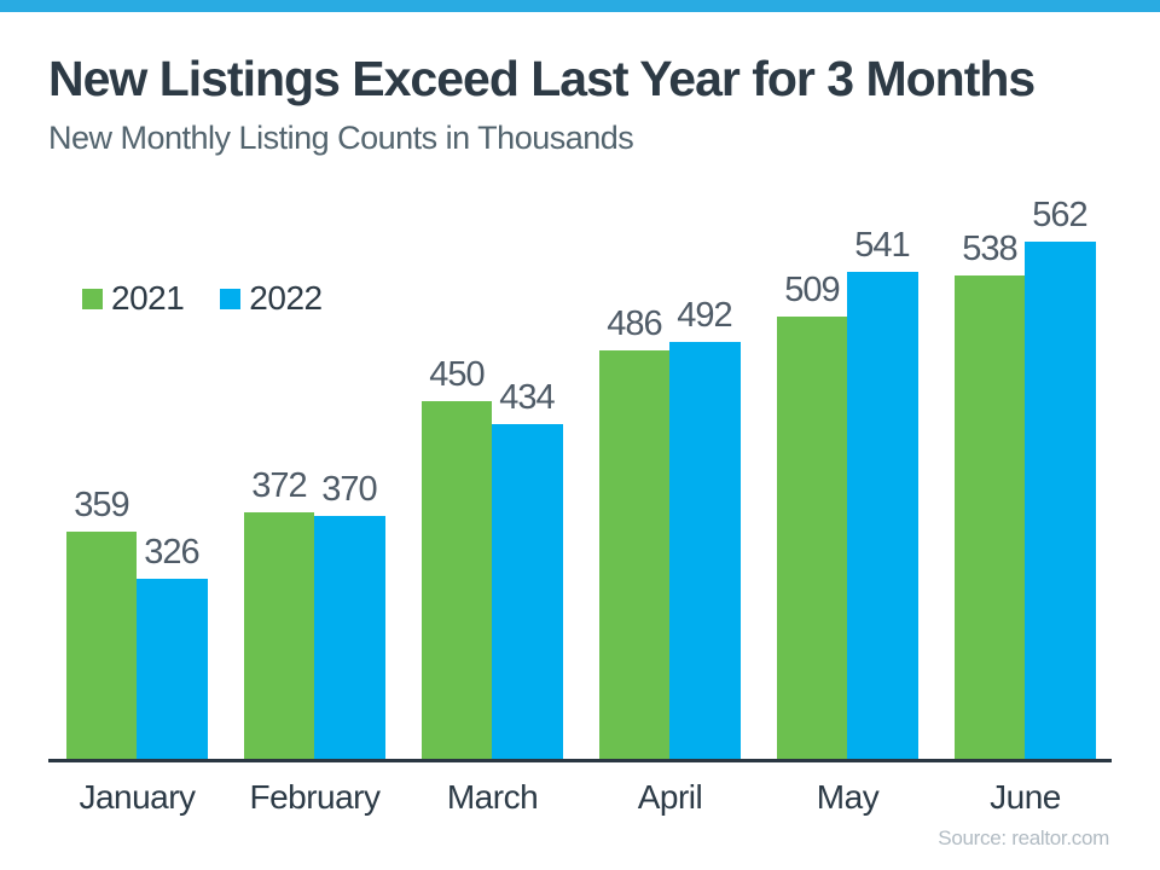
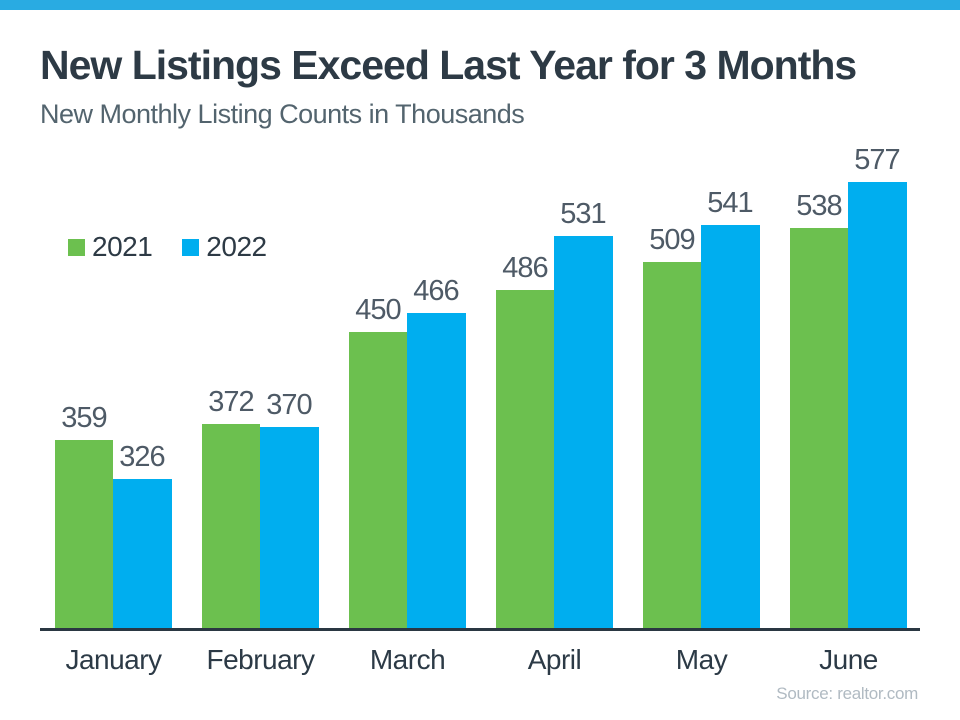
2022/March: 434 -> 466
2022/April: 492 -> 531
2022/June: 562 -> 577
